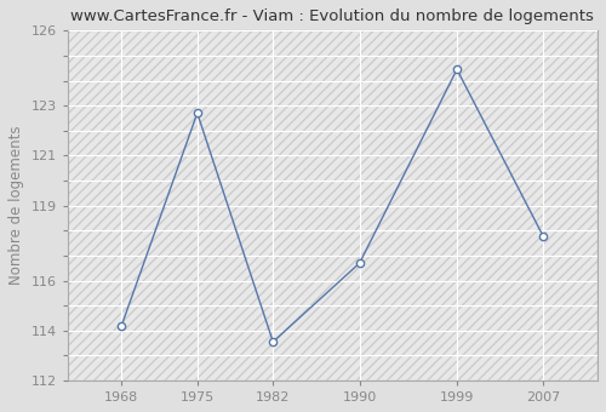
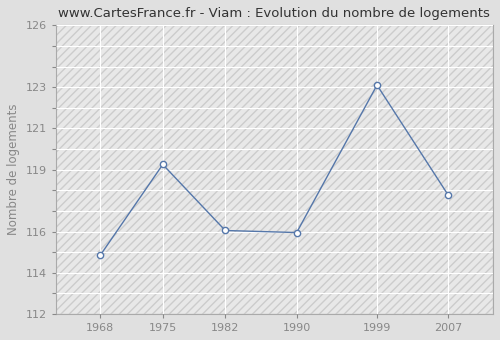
1968: 114.20 -> 114.85
1975: 122.70 -> 119.25
1982: 113.55 -> 116.05
1990: 116.70 -> 115.95
1999: 124.45 -> 123.10
